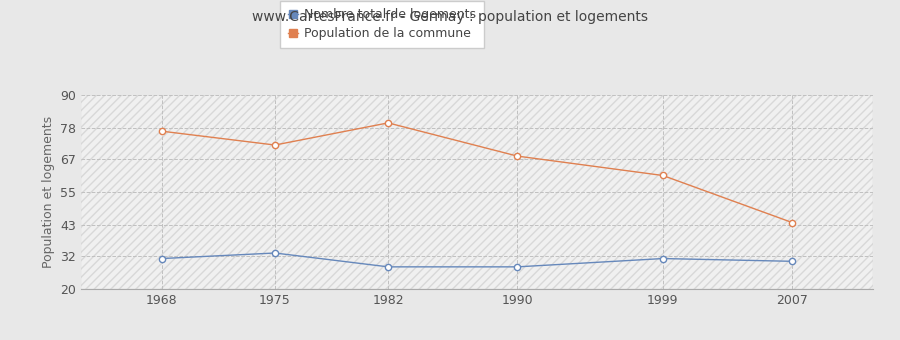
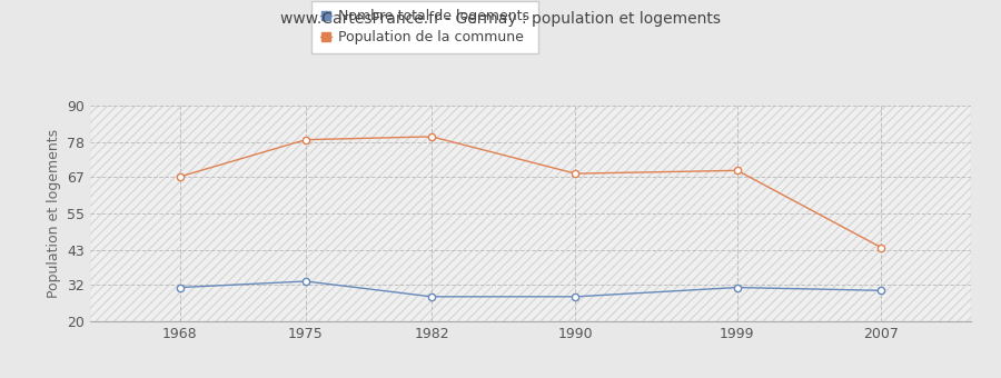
Population de la commune/1968: 77 -> 67
Population de la commune/1975: 72 -> 79
Population de la commune/1999: 61 -> 69
